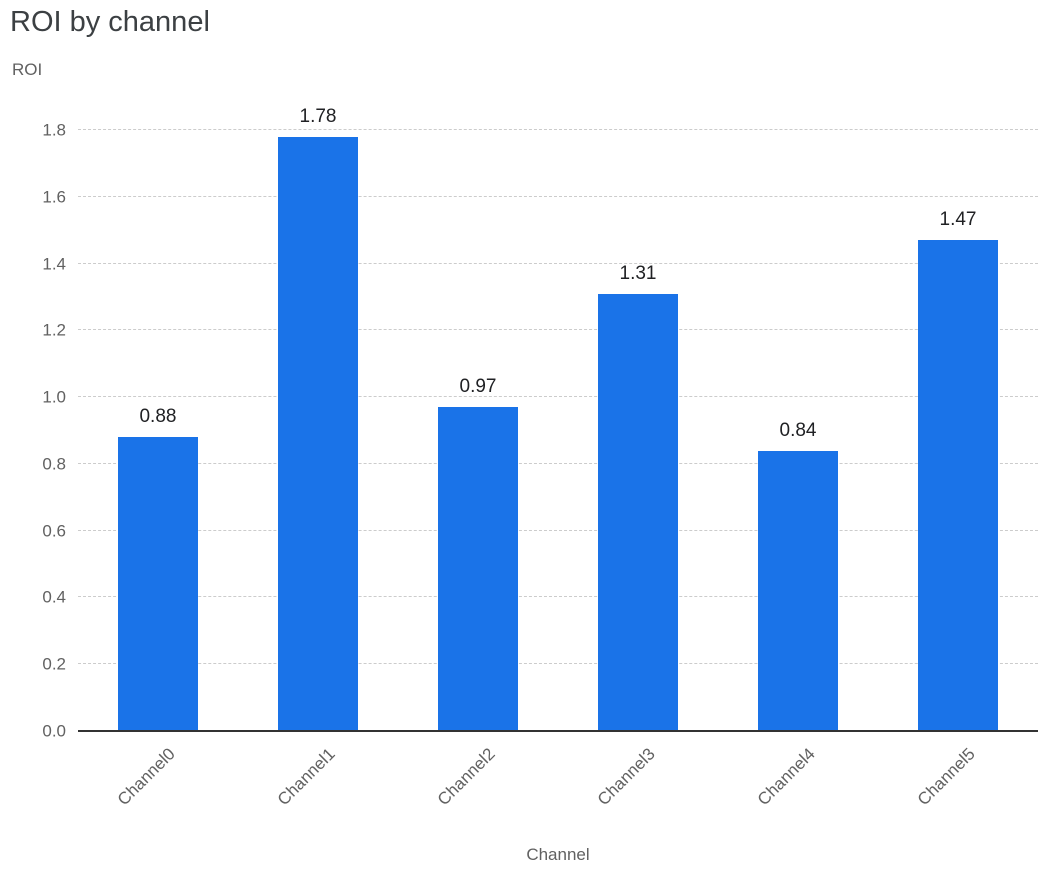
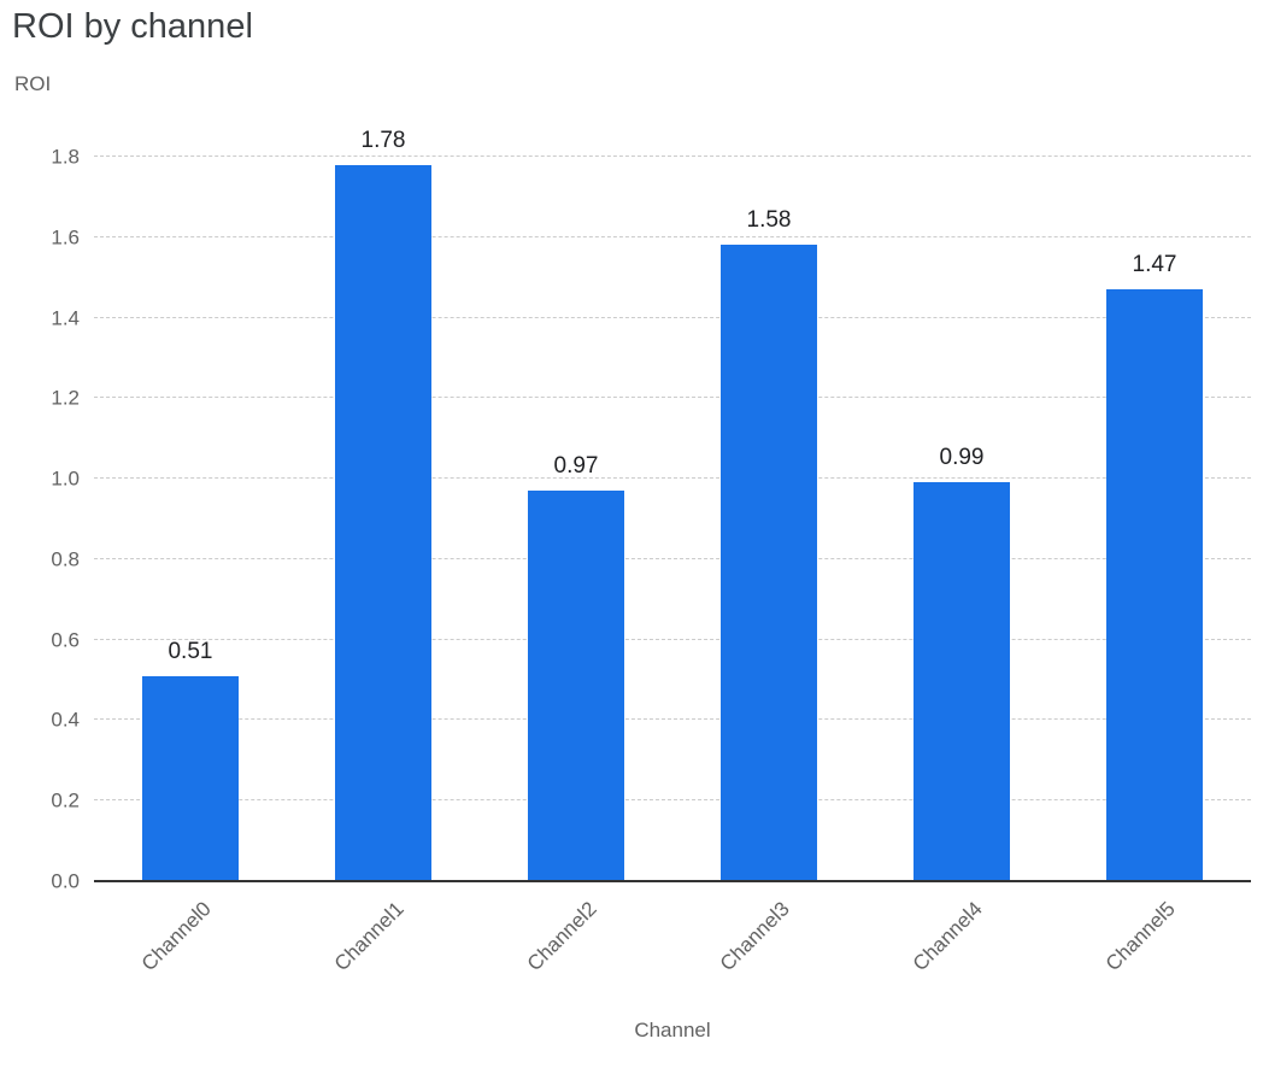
Channel0: 0.88 -> 0.51
Channel3: 1.31 -> 1.58
Channel4: 0.84 -> 0.99
